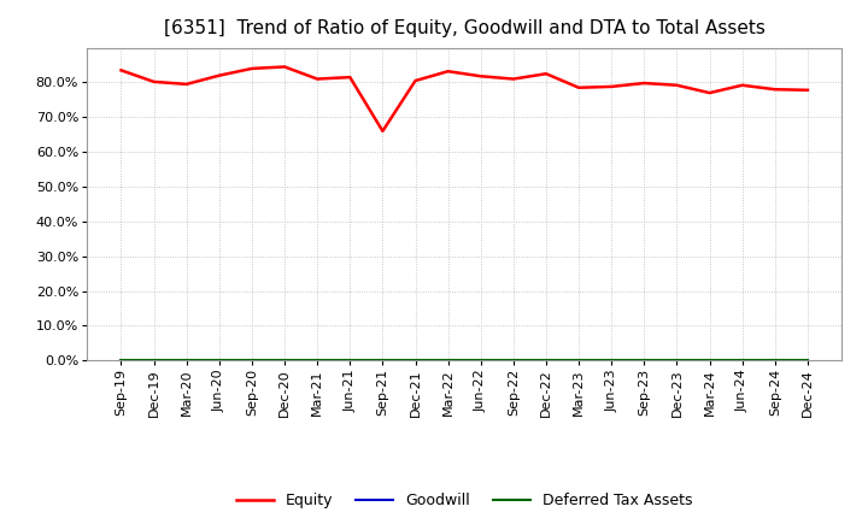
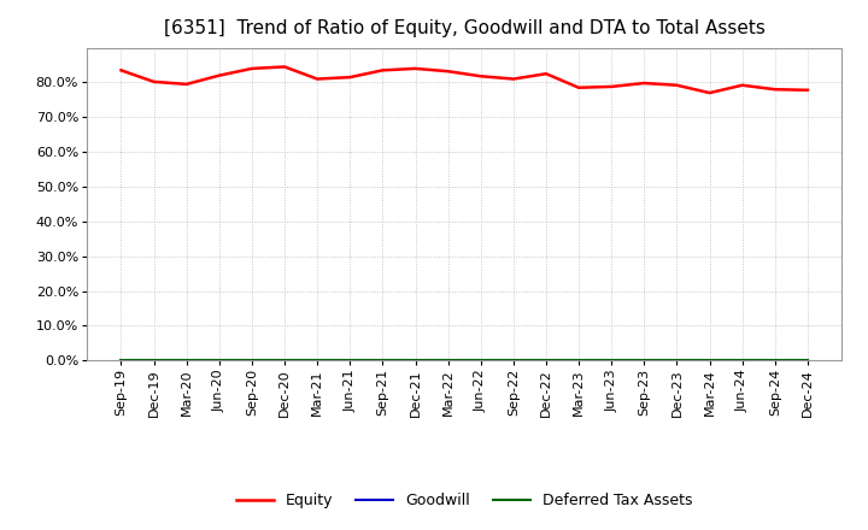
Equity/Sep-21: 66.0% -> 83.5%
Equity/Dec-21: 80.5% -> 84.0%
